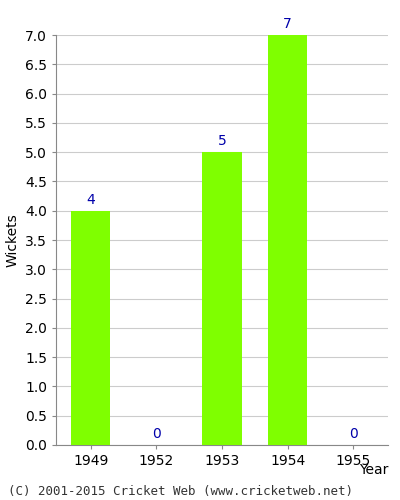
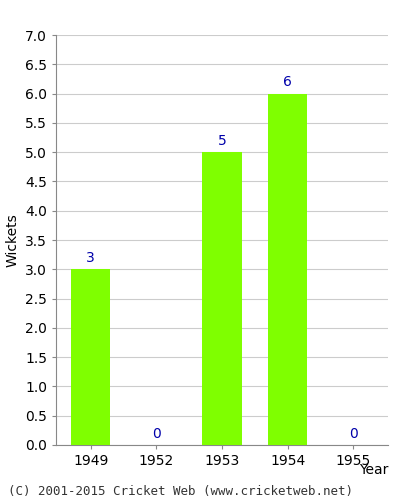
1949: 4 -> 3
1954: 7 -> 6
